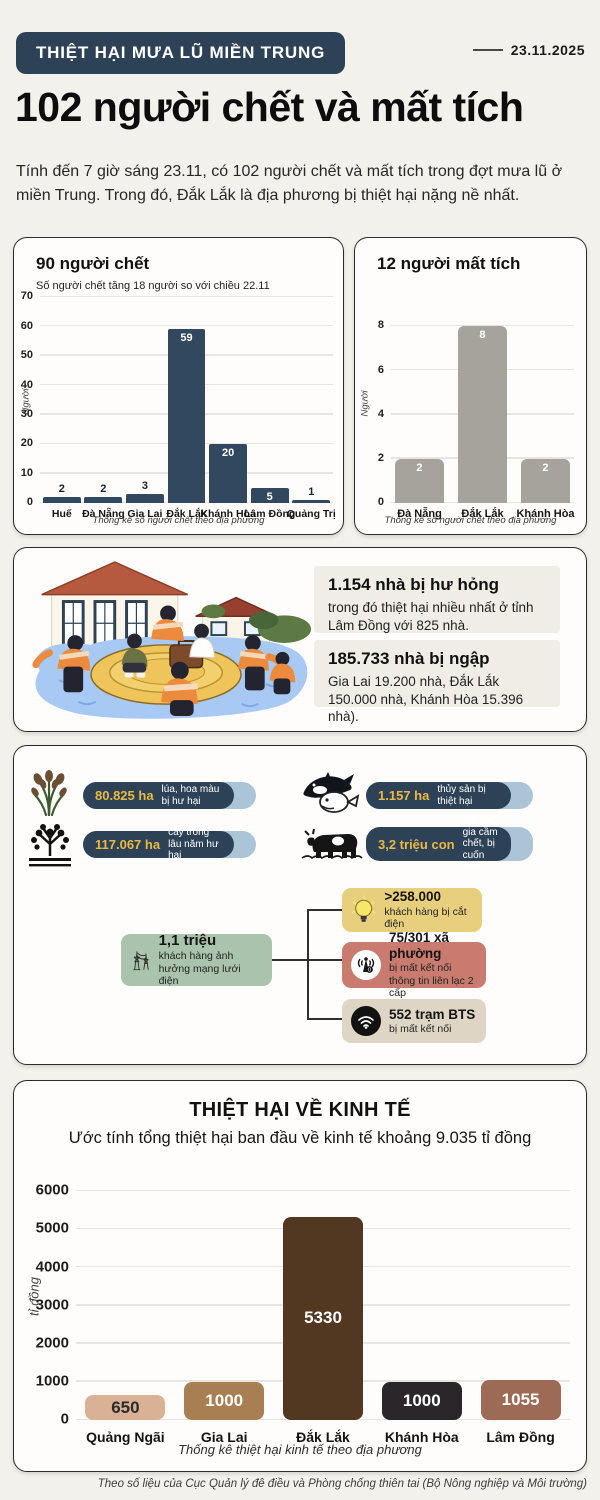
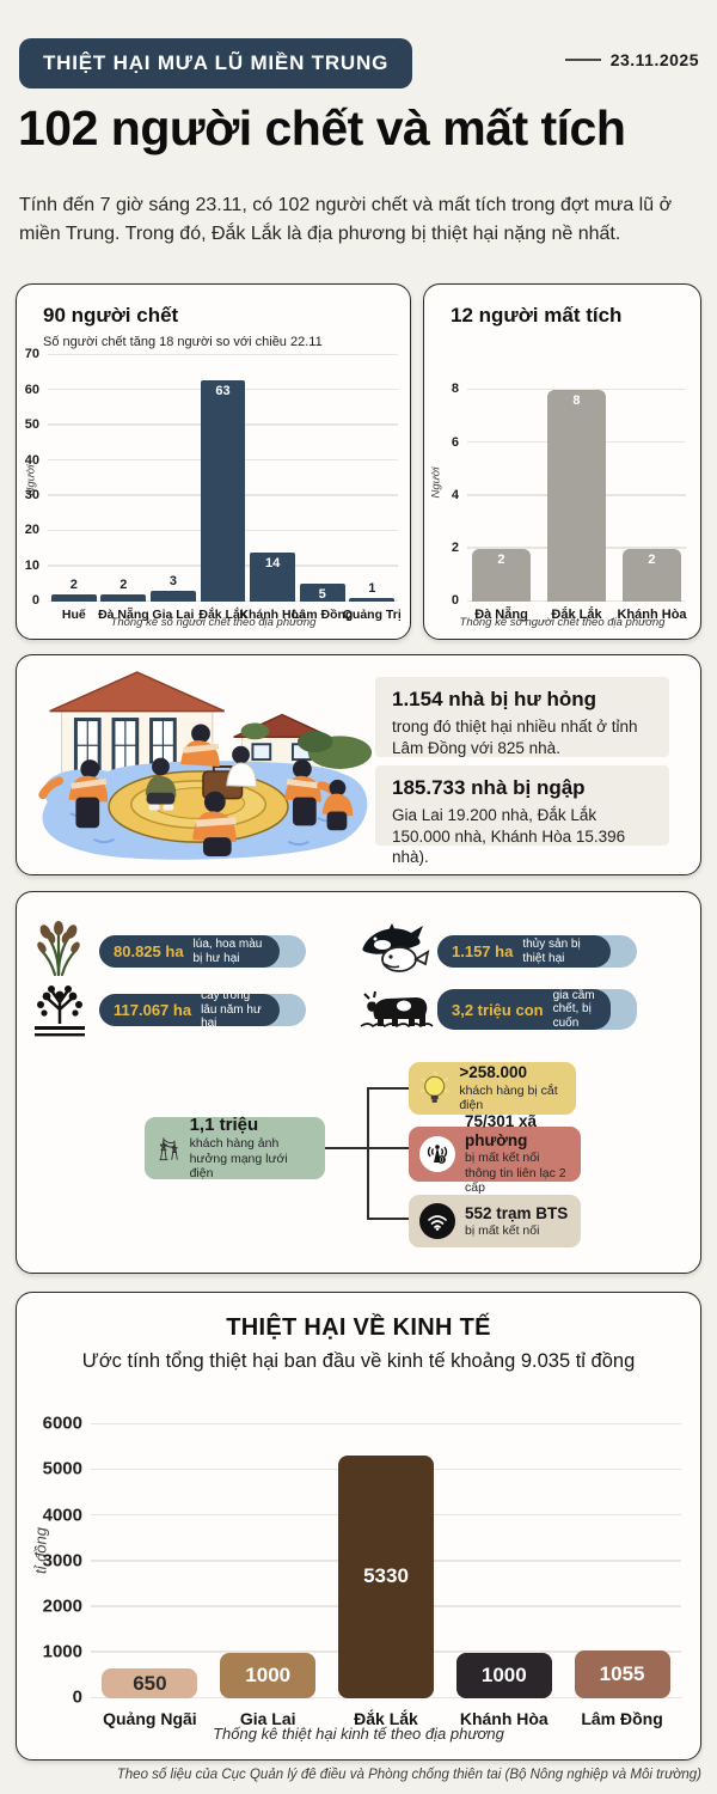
90 người chết/Đắk Lắk: 59 -> 63
90 người chết/Khánh Hòa: 20 -> 14
